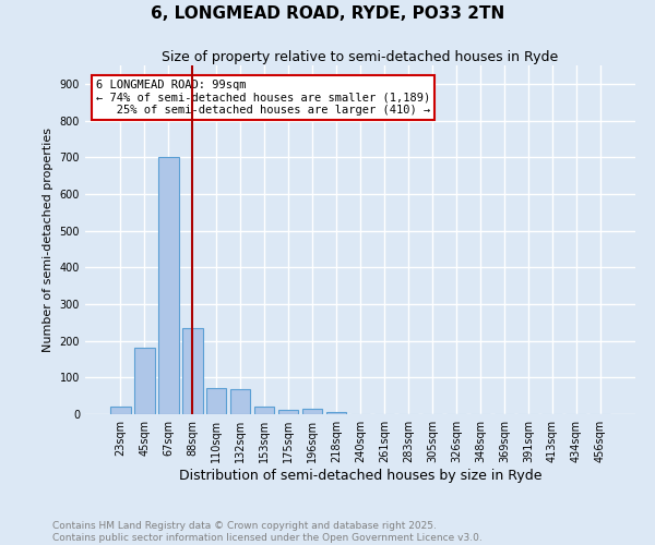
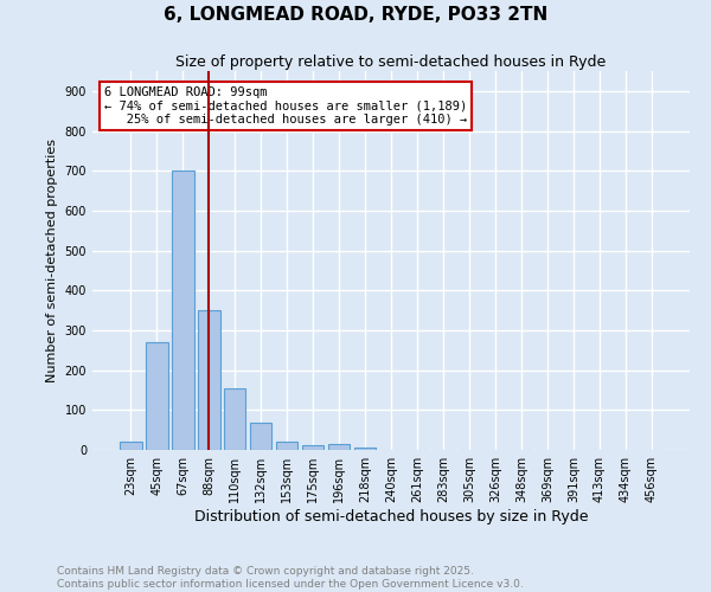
45sqm: 180 -> 270
88sqm: 235 -> 350
110sqm: 70 -> 155
